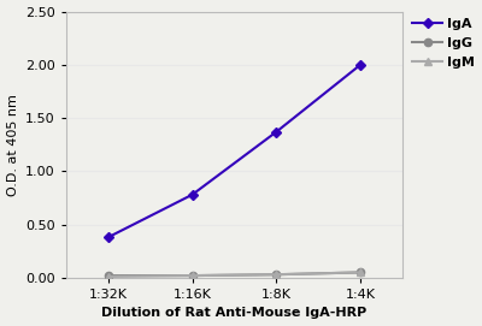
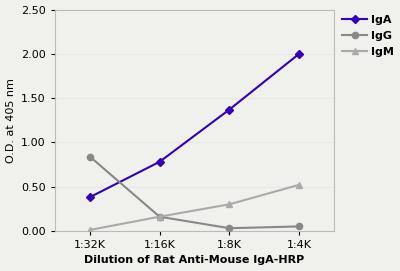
IgG/1:32K: 0.02 -> 0.84
IgG/1:16K: 0.02 -> 0.16
IgM/1:16K: 0.02 -> 0.16
IgM/1:8K: 0.03 -> 0.30
IgM/1:4K: 0.05 -> 0.52
